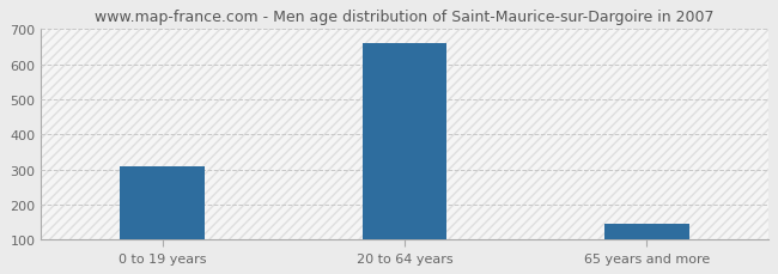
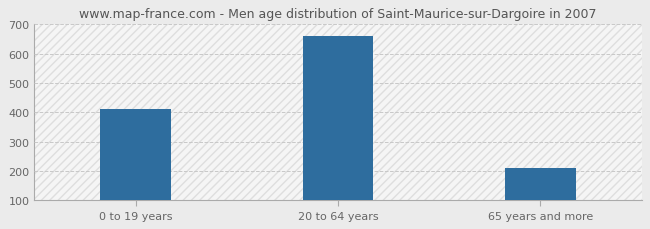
0 to 19 years: 310 -> 410
65 years and more: 145 -> 210
